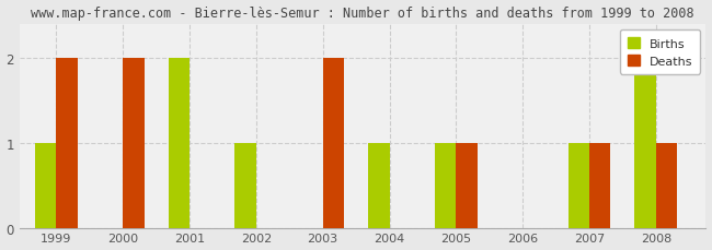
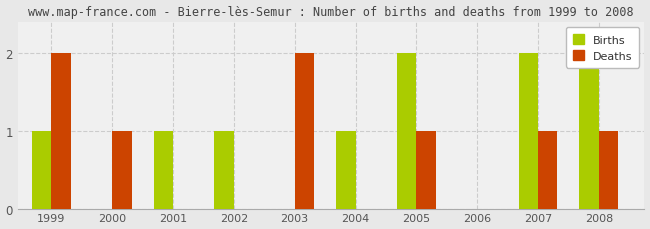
Deaths/2000: 2 -> 1
Births/2001: 2 -> 1
Births/2005: 1 -> 2
Births/2007: 1 -> 2
